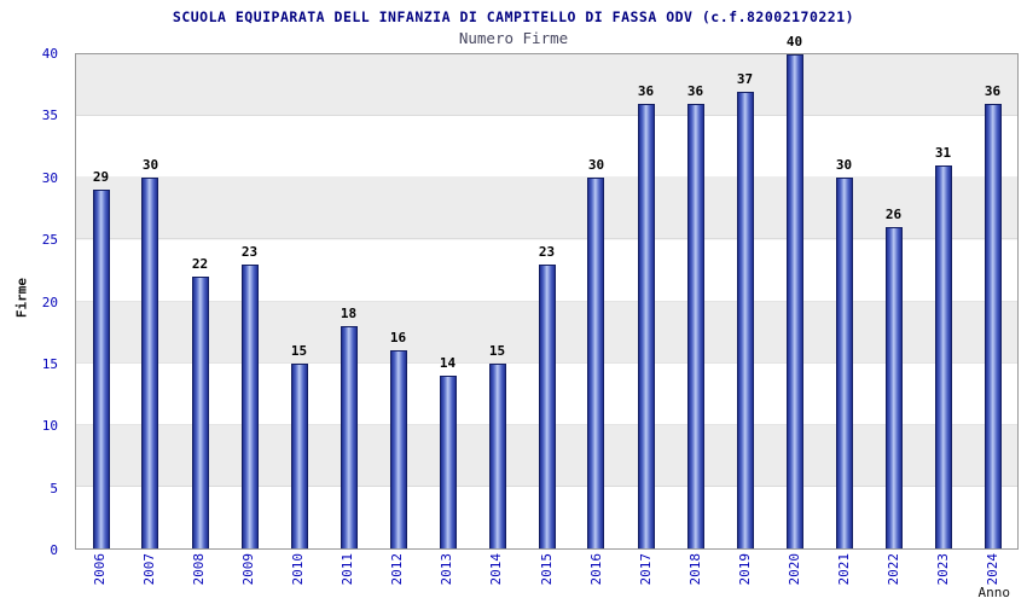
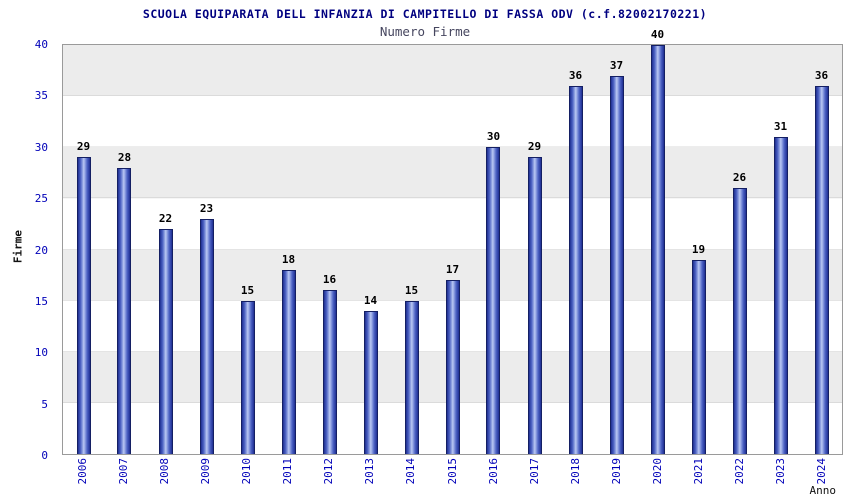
2007: 30 -> 28
2015: 23 -> 17
2017: 36 -> 29
2021: 30 -> 19
